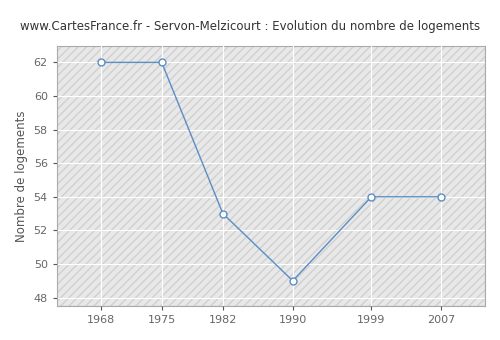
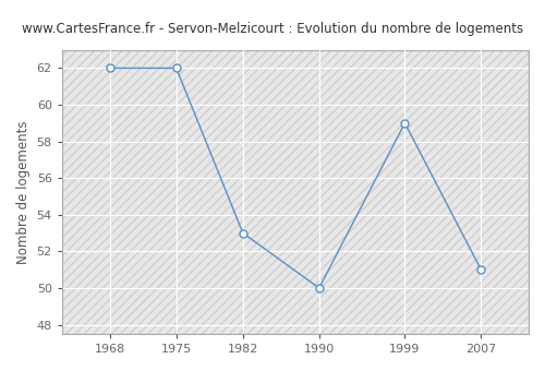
1990: 49 -> 50
1999: 54 -> 59
2007: 54 -> 51
